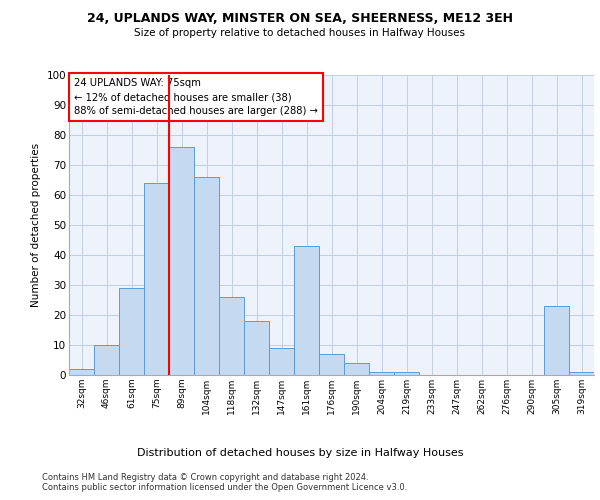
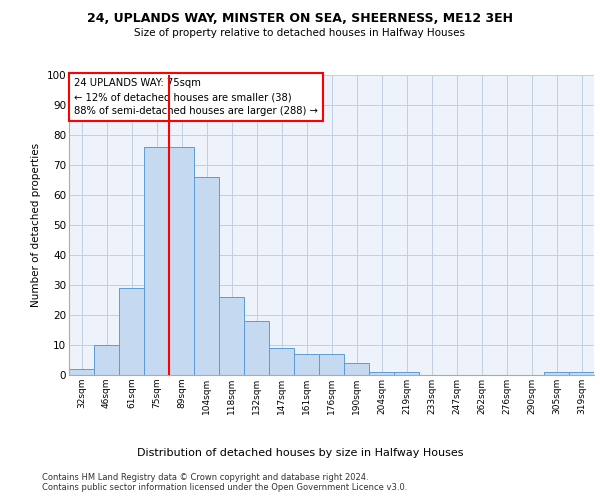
75sqm: 64 -> 76
161sqm: 43 -> 7
305sqm: 23 -> 1
